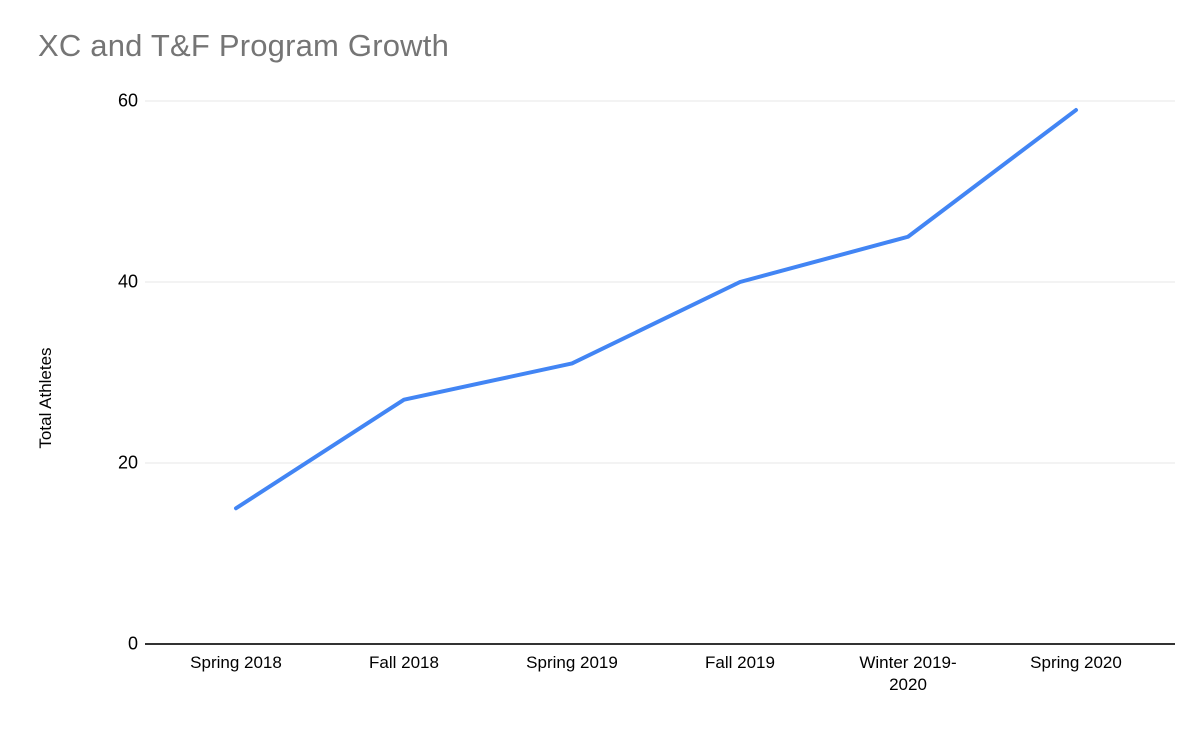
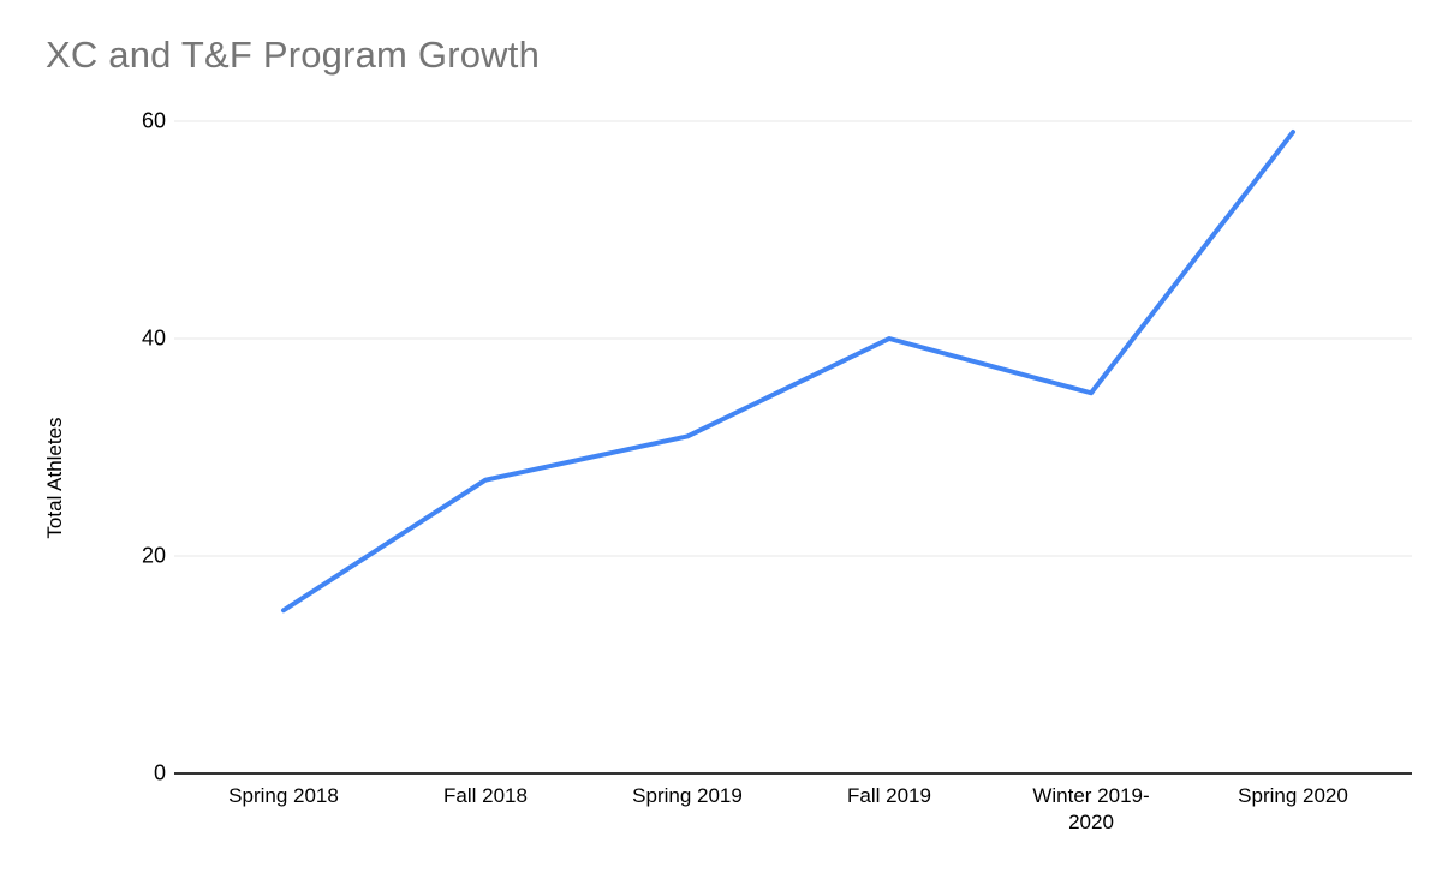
Winter 2019-2020: 45 -> 35
